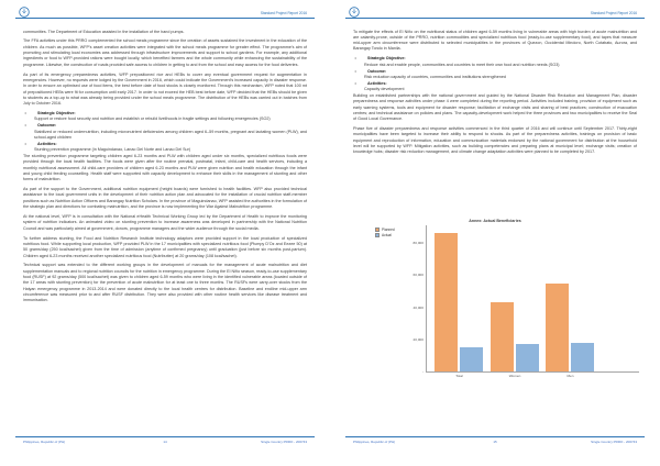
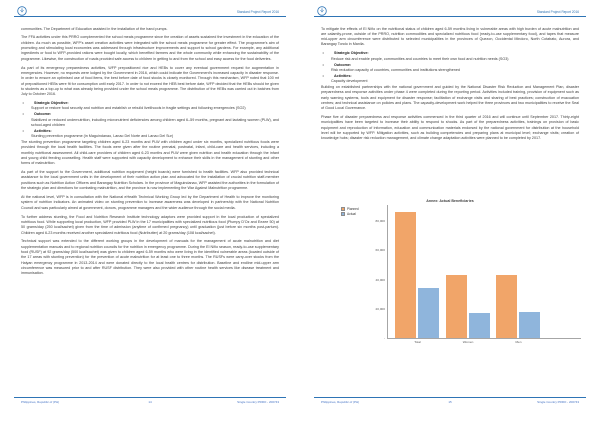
Actual/Total: 15000 -> 34000
Planned/Men: 55000 -> 43000
